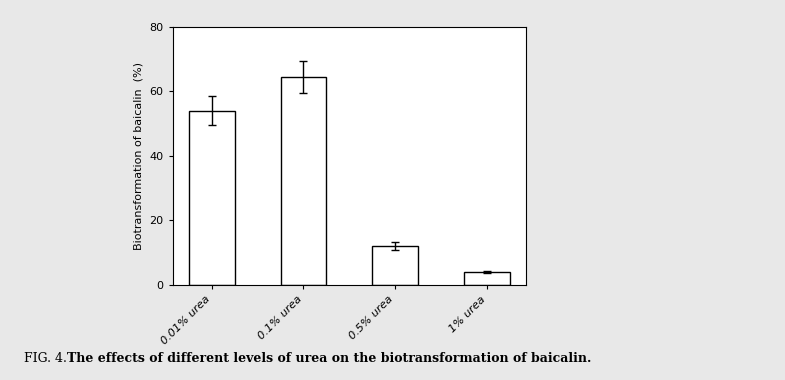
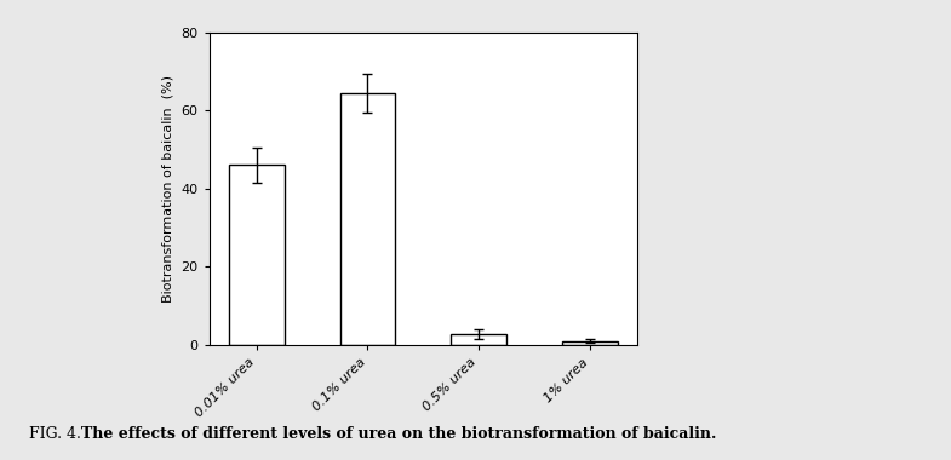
0.01% urea: 54.0 -> 46.0
0.5% urea: 12.0 -> 2.8
1% urea: 4.0 -> 1.0
